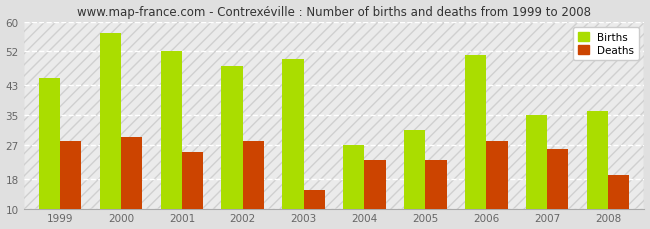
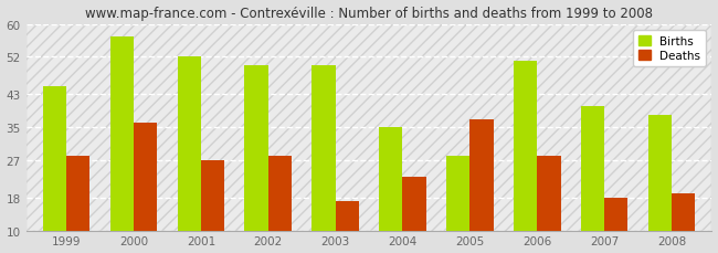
Deaths/2000: 29 -> 36
Deaths/2001: 25 -> 27
Births/2002: 48 -> 50
Deaths/2003: 15 -> 17
Births/2004: 27 -> 35
Births/2005: 31 -> 28
Deaths/2005: 23 -> 37
Births/2007: 35 -> 40
Deaths/2007: 26 -> 18
Births/2008: 36 -> 38
